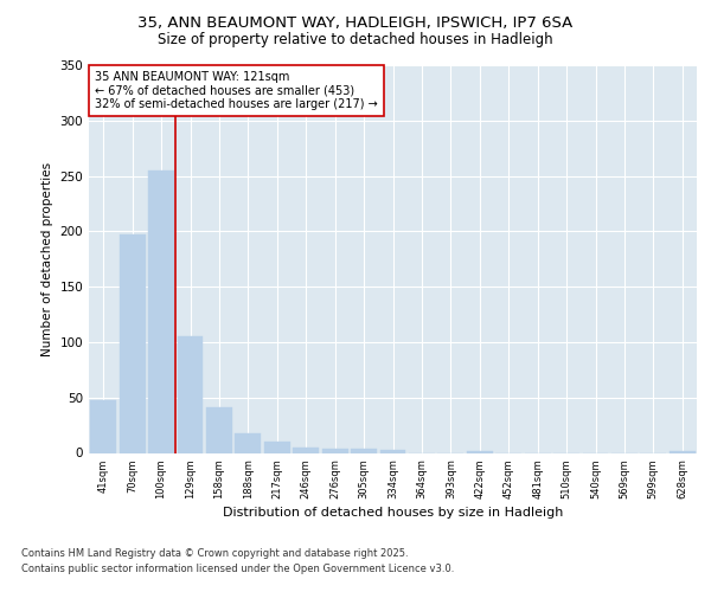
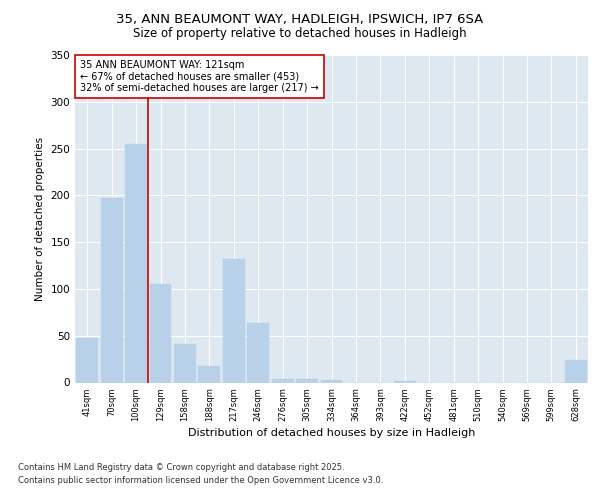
217sqm: 10 -> 132
246sqm: 5 -> 64
628sqm: 2 -> 24
